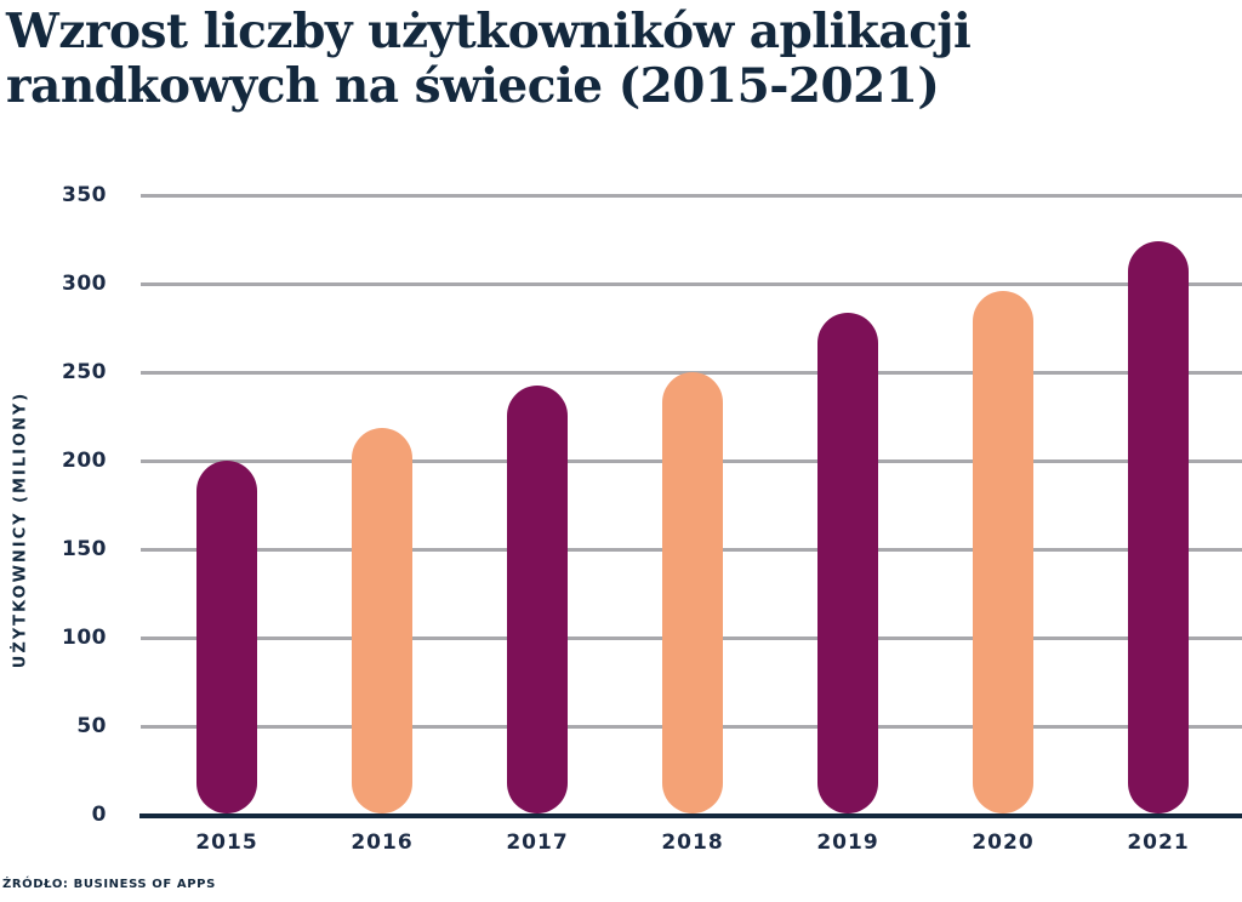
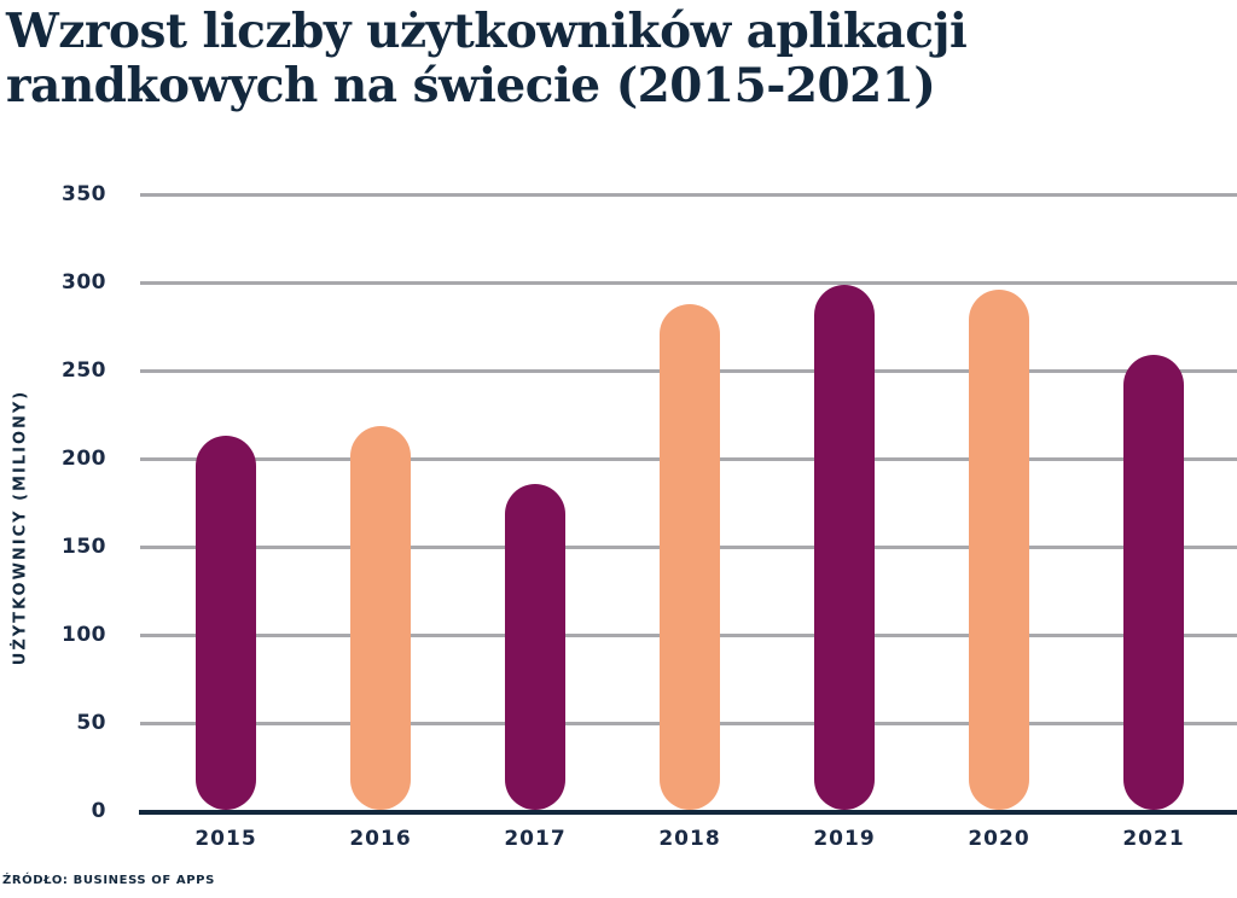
2015: 199 -> 212
2017: 242 -> 185
2018: 249 -> 287
2019: 283 -> 298
2021: 323 -> 258
